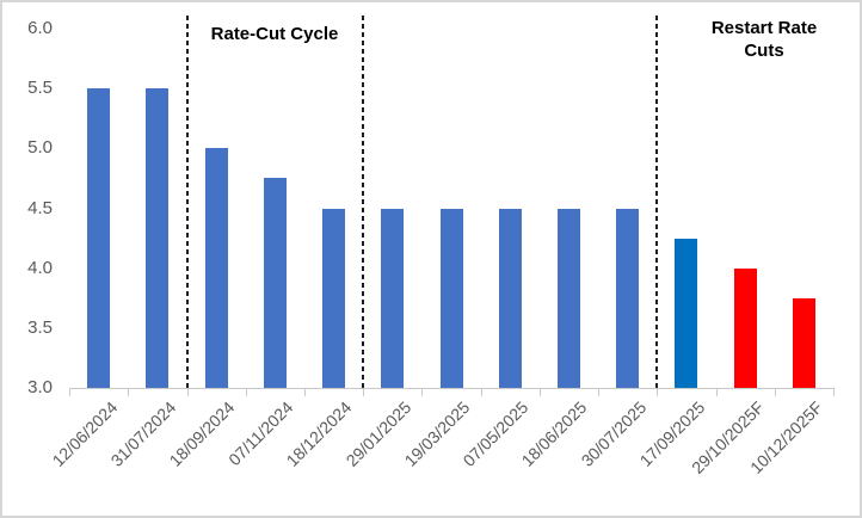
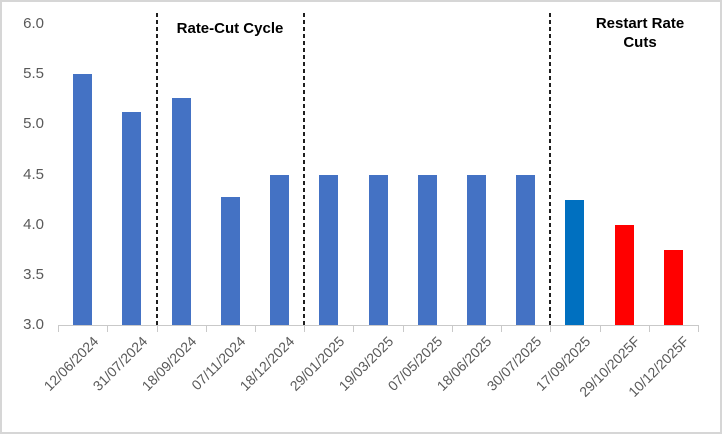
31/07/2024: 5.50 -> 5.12
18/09/2024: 5.00 -> 5.26
07/11/2024: 4.75 -> 4.28
